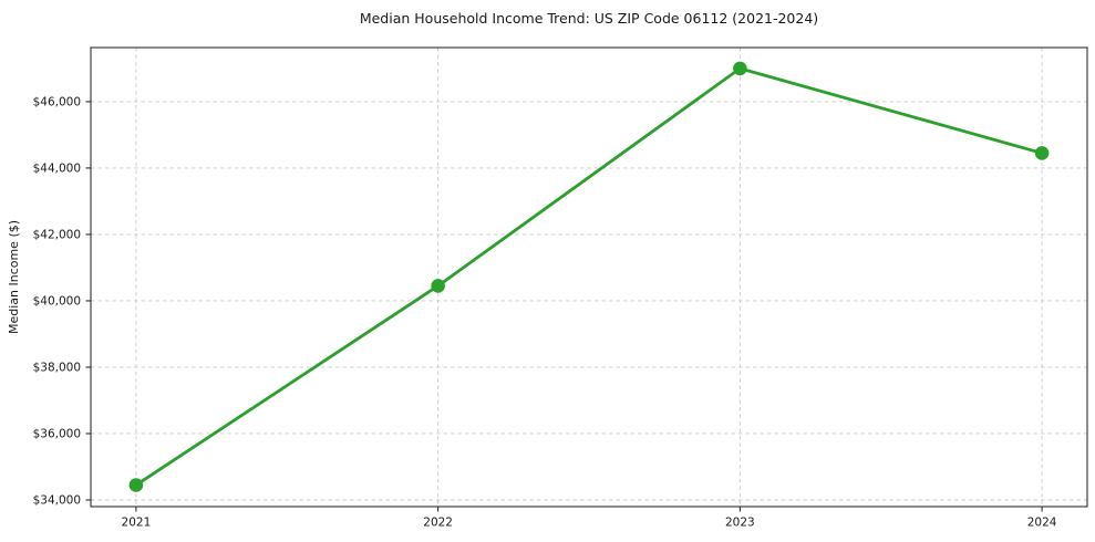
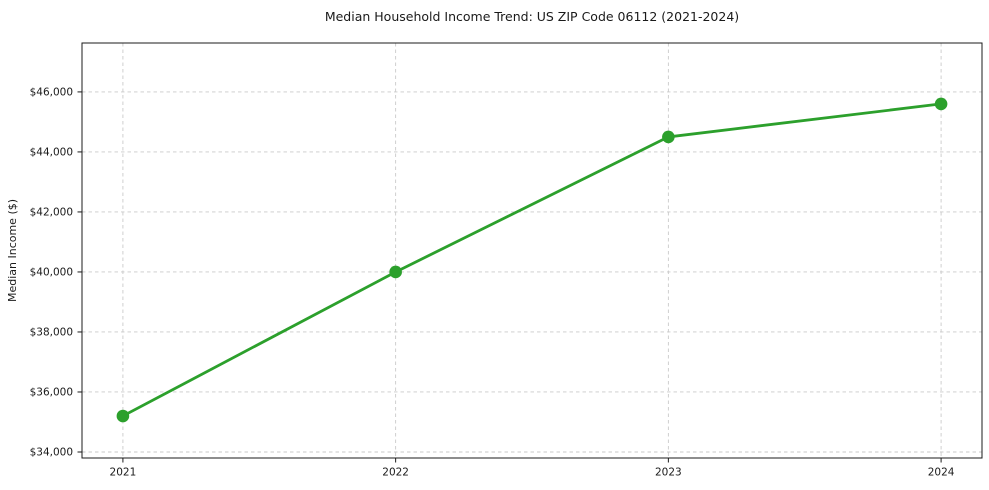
2021: $34400 -> $35200
2022: $40400 -> $40000
2023: $47000 -> $44500
2024: $44400 -> $45600
